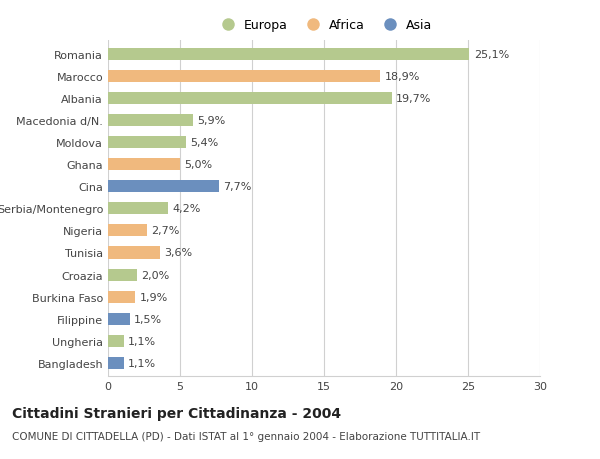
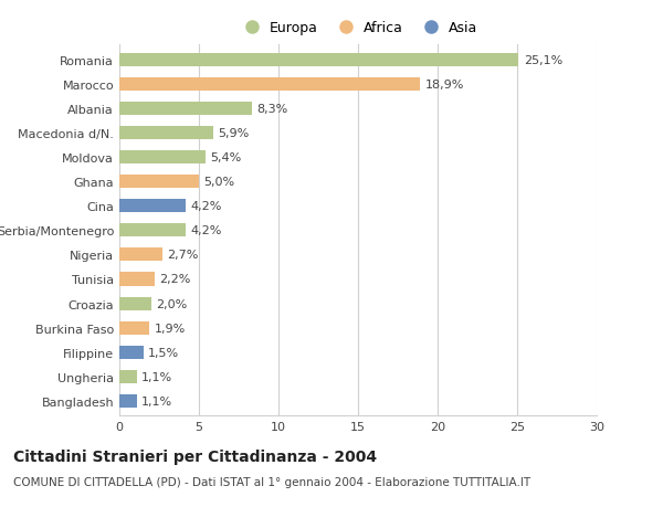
Albania: 19,7% -> 8,3%
Cina: 7,7% -> 4,2%
Tunisia: 3,6% -> 2,2%
